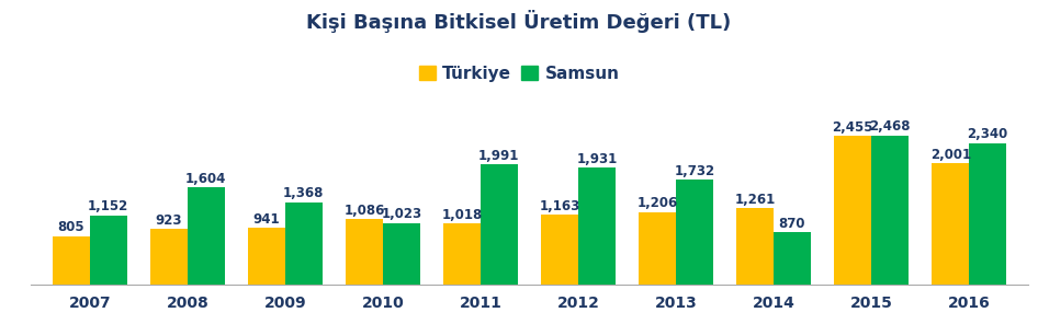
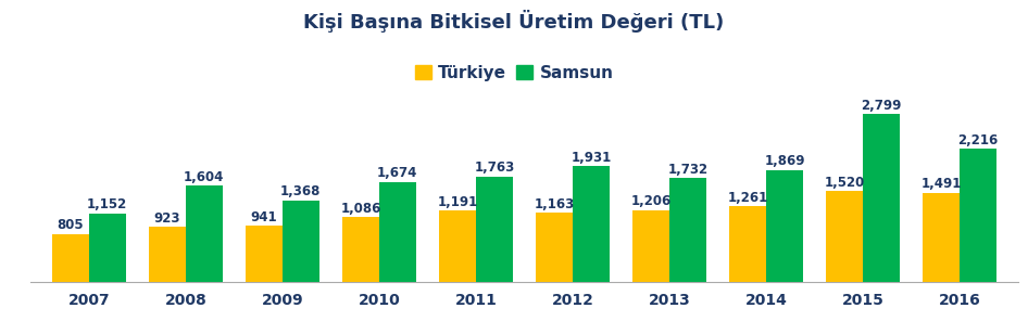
Samsun/2010: 1,023 -> 1,674
Türkiye/2011: 1,018 -> 1,191
Samsun/2011: 1,991 -> 1,763
Samsun/2014: 870 -> 1,869
Türkiye/2015: 2,455 -> 1,520
Samsun/2015: 2,468 -> 2,799
Türkiye/2016: 2,001 -> 1,491
Samsun/2016: 2,340 -> 2,216
